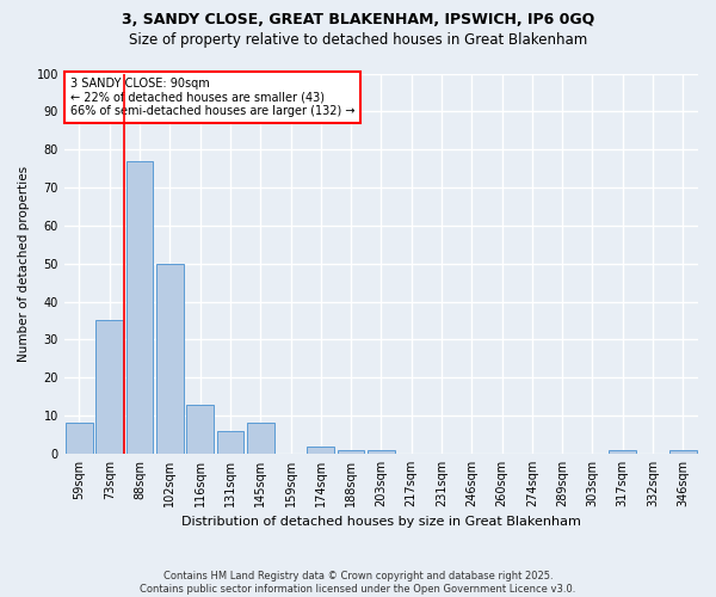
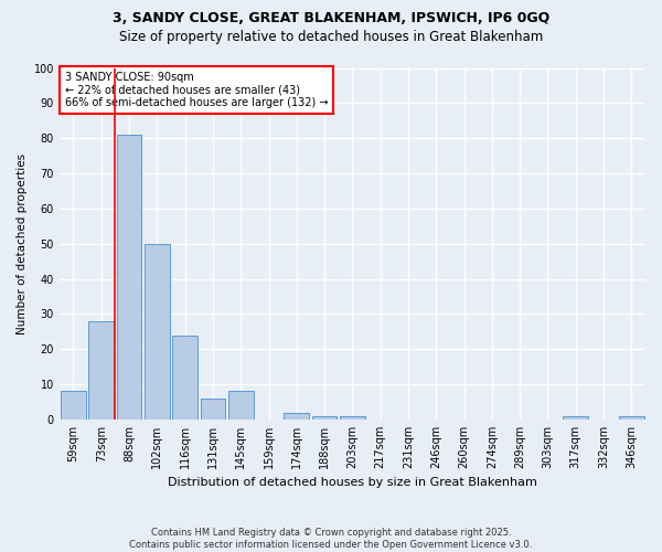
73sqm: 35 -> 28
88sqm: 77 -> 81
116sqm: 13 -> 24
